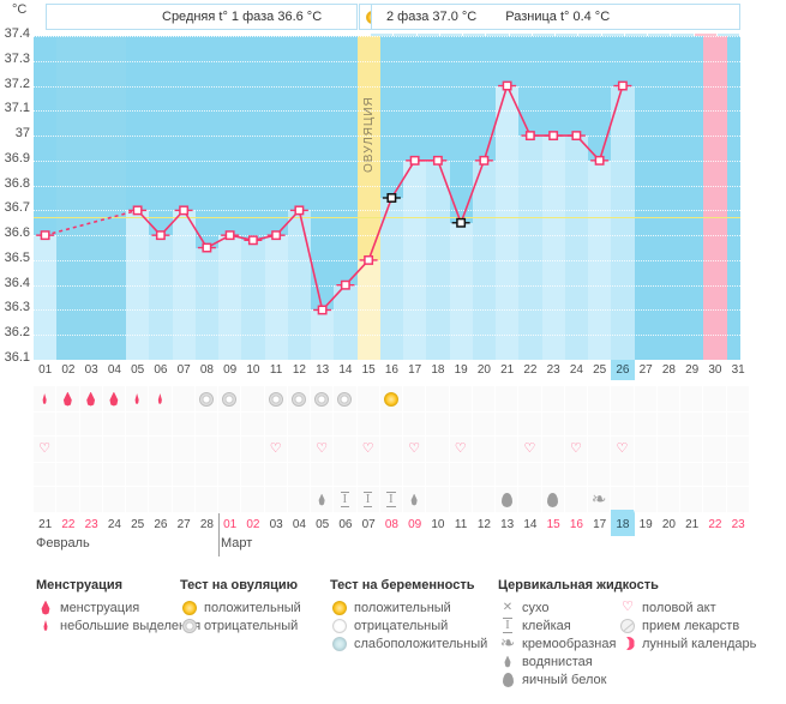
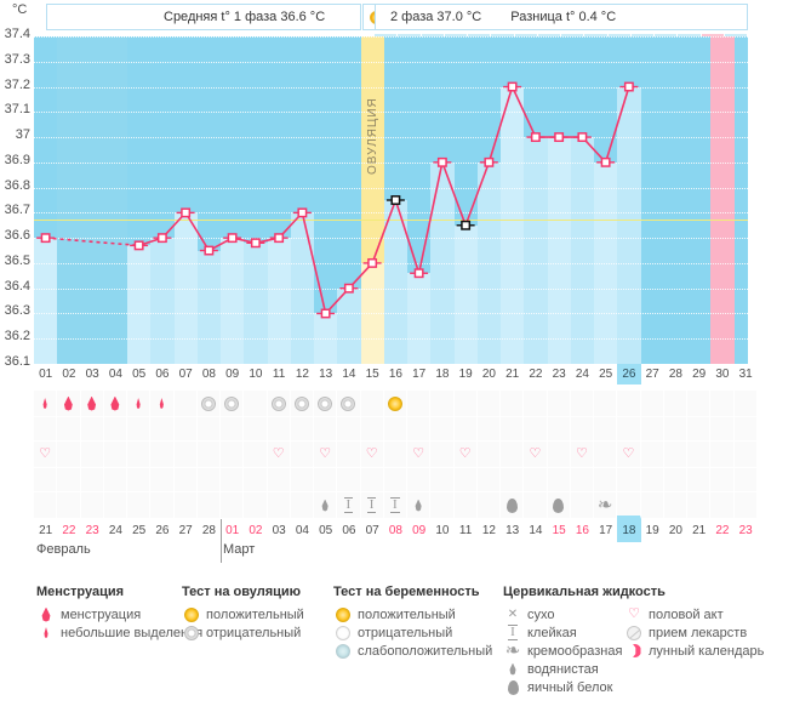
05: 36.70 -> 36.57
17: 36.90 -> 36.46
